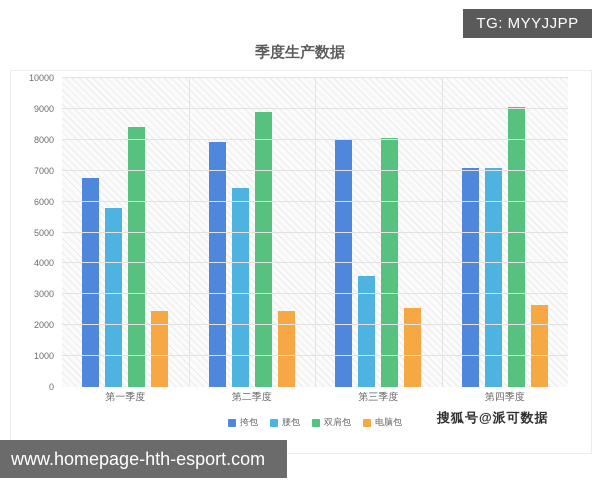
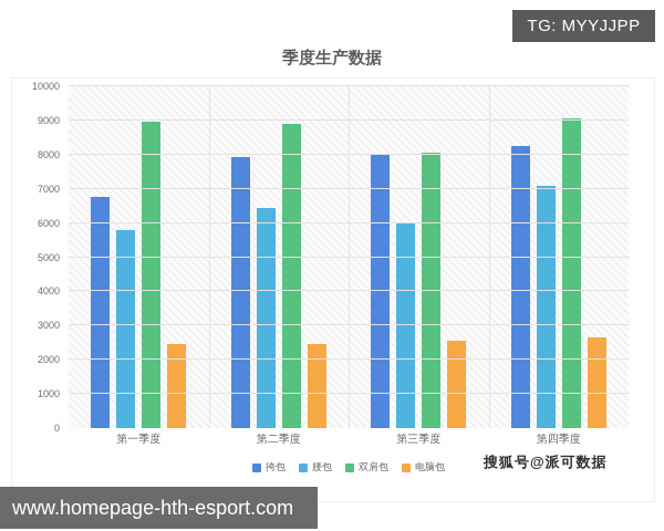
双肩包/第一季度: 8400 -> 9000
腰包/第三季度: 3600 -> 6000
挎包/第四季度: 7100 -> 8200
